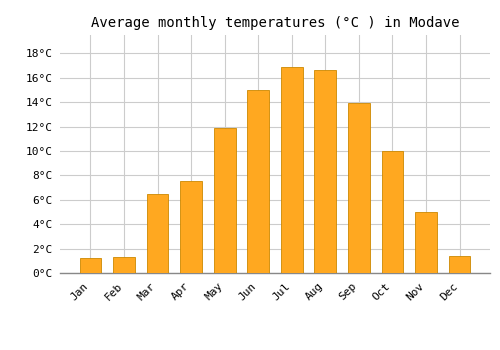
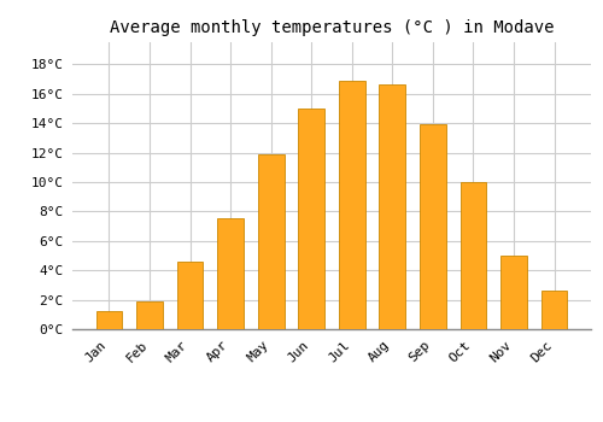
Feb: 1.3°C -> 1.9°C
Mar: 6.5°C -> 4.6°C
Dec: 1.4°C -> 2.6°C
